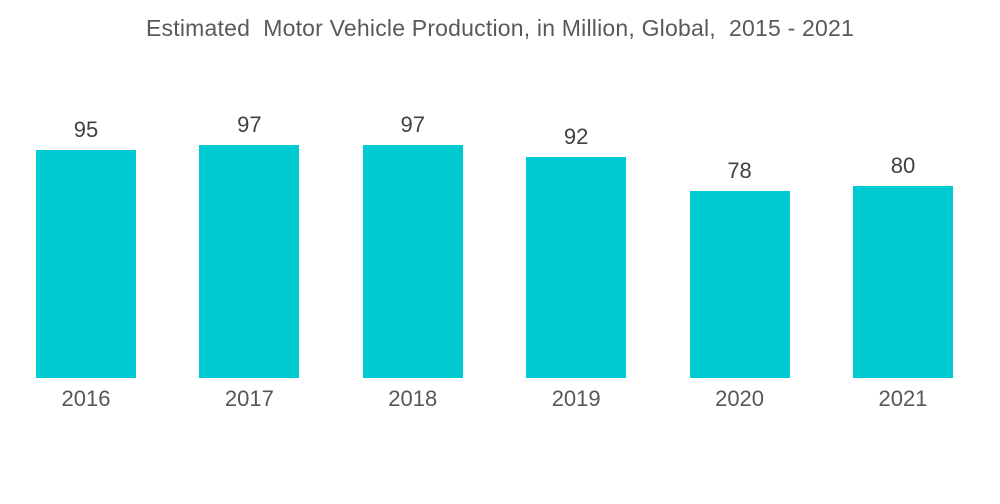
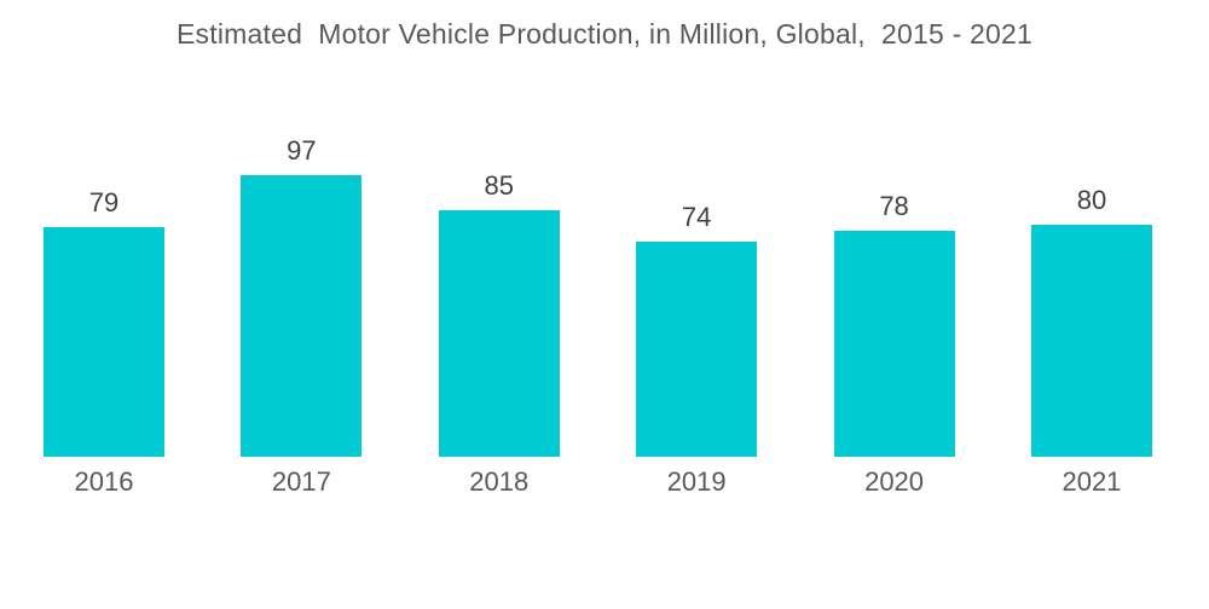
2016: 95 -> 79
2018: 97 -> 85
2019: 92 -> 74
